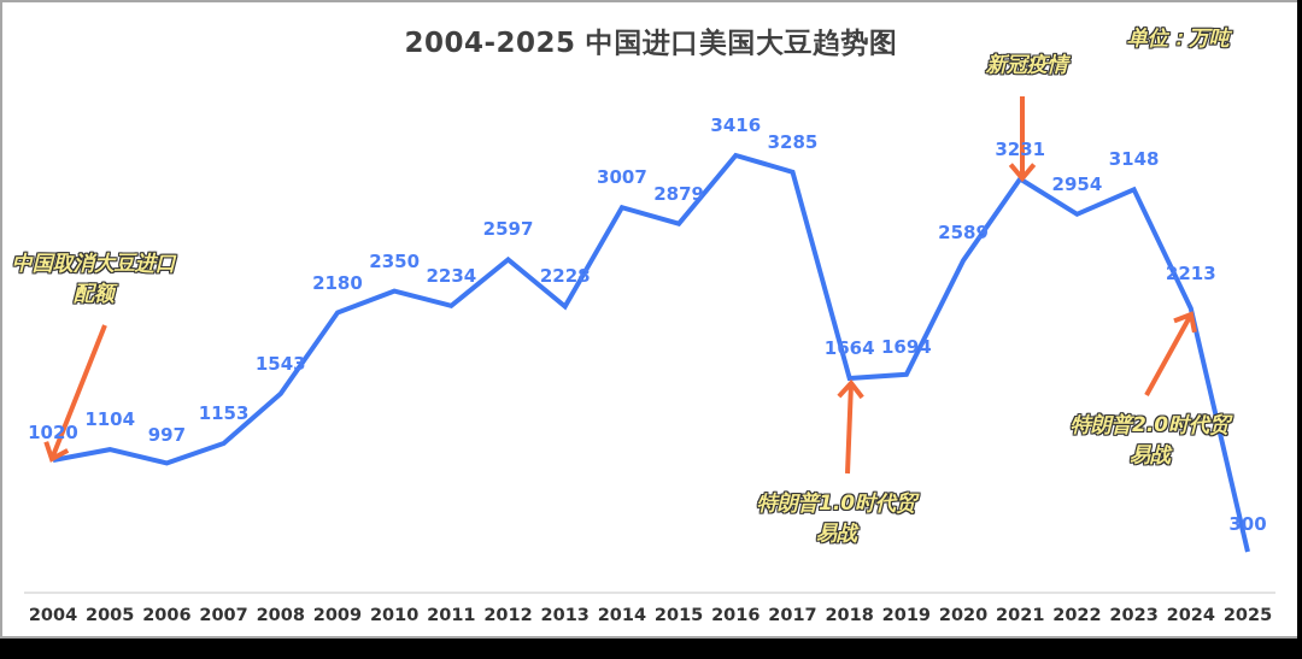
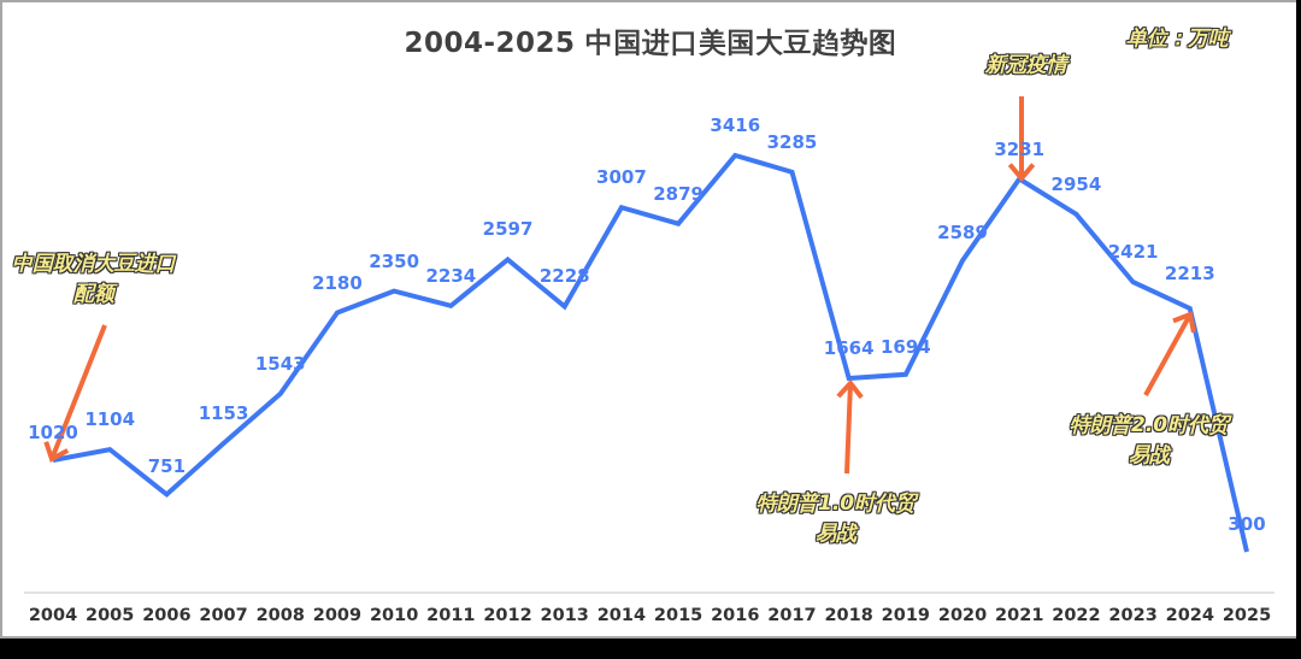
2006: 997 -> 751
2023: 3148 -> 2421
